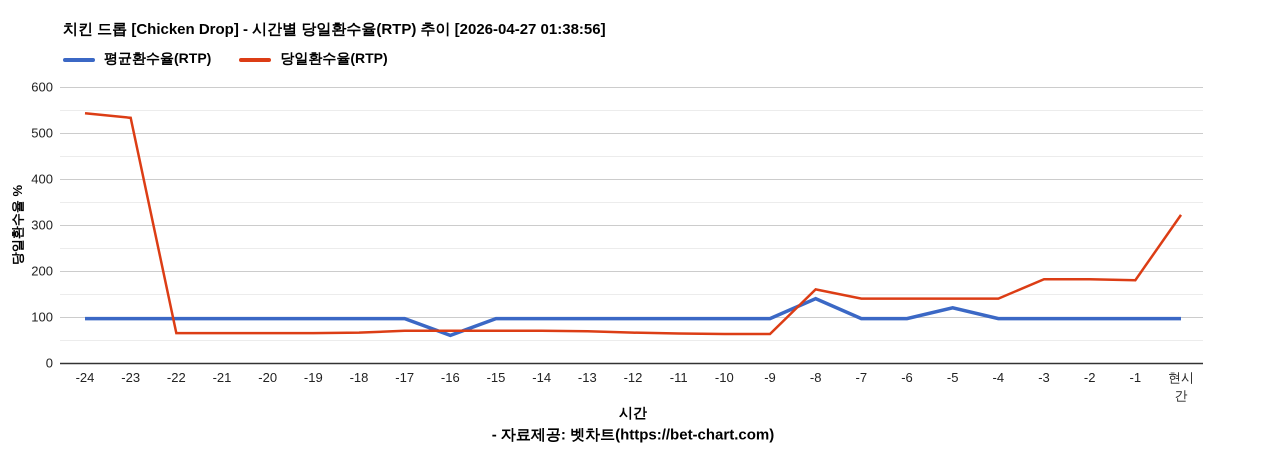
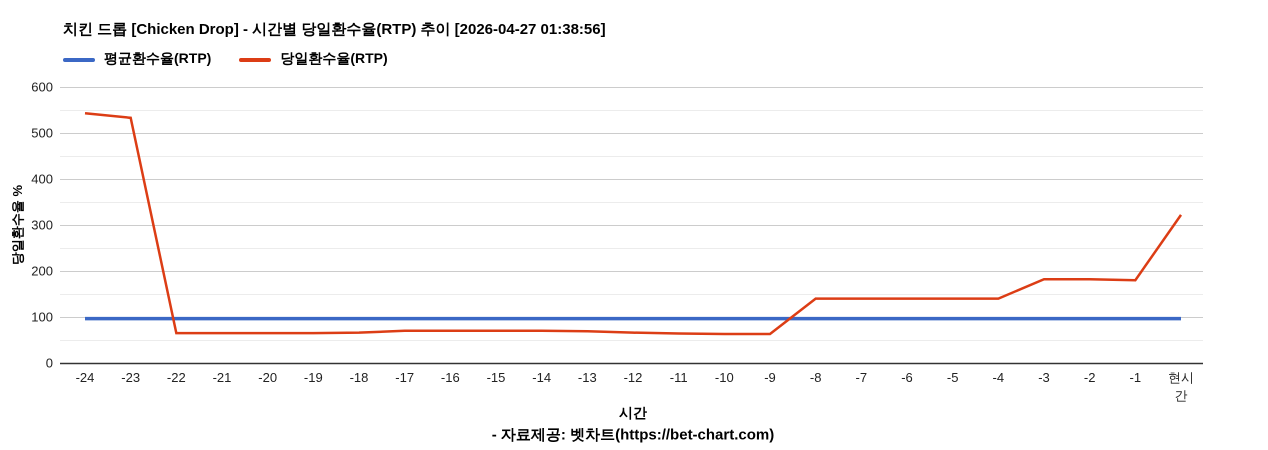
평균환수율(RTP)/-16: 60 -> 100
평균환수율(RTP)/-8: 140 -> 100
당일환수율(RTP)/-8: 160 -> 140
평균환수율(RTP)/-5: 120 -> 100
